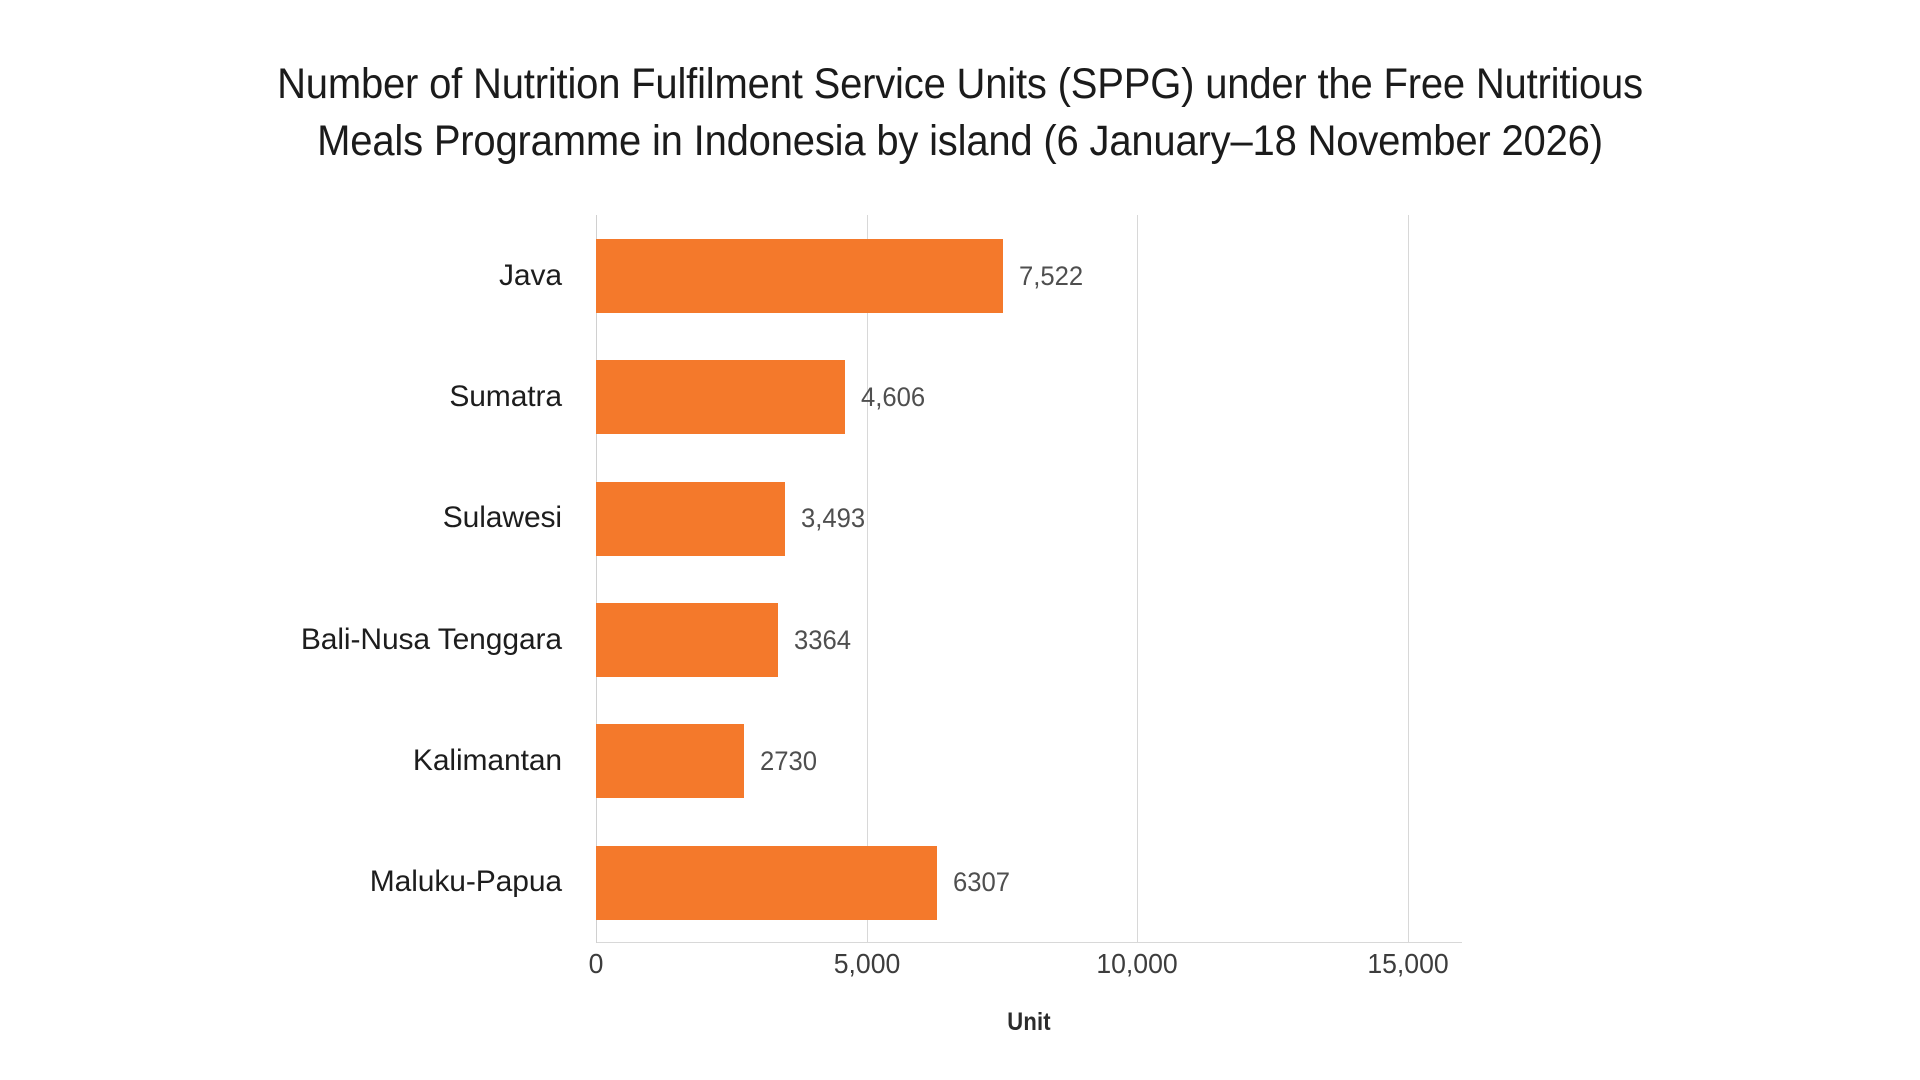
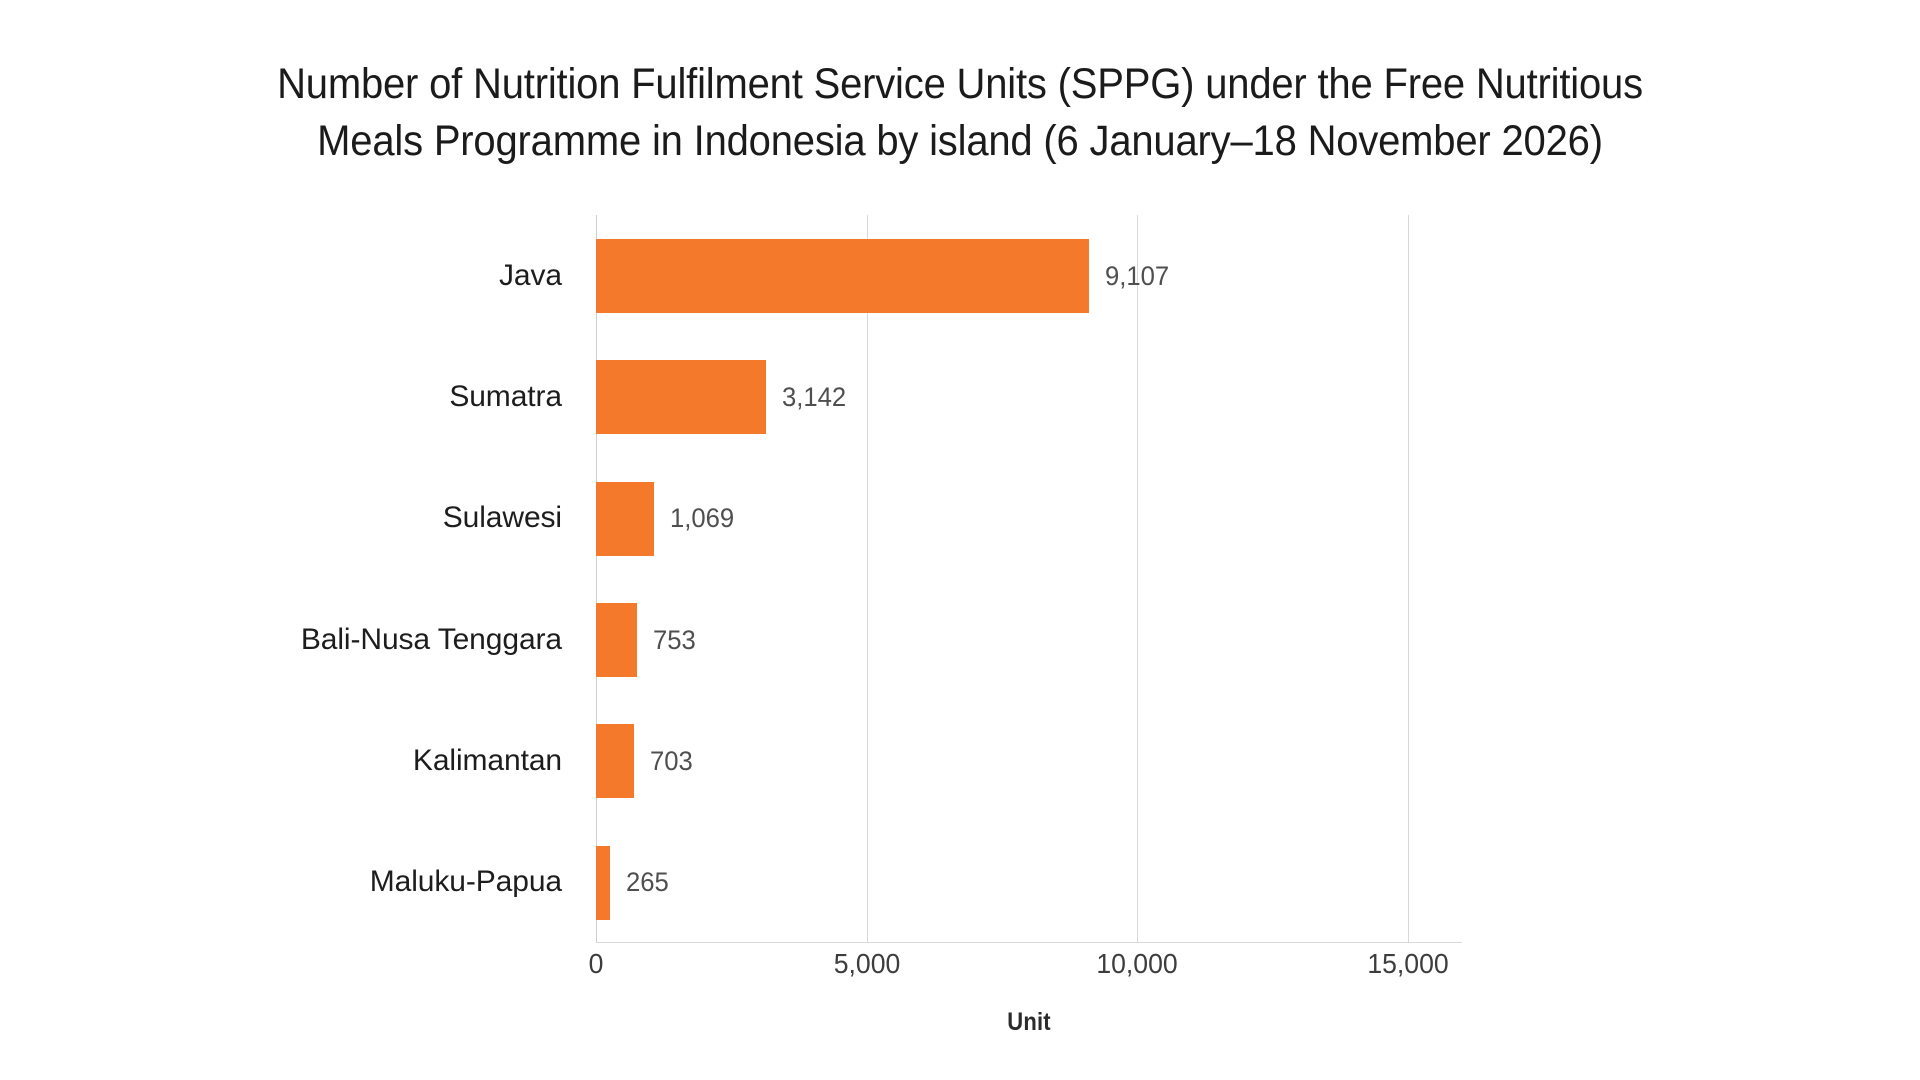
Java: 7,522 -> 9,107
Sumatra: 4,606 -> 3,142
Sulawesi: 3,493 -> 1,069
Bali-Nusa Tenggara: 3364 -> 753
Kalimantan: 2730 -> 703
Maluku-Papua: 6307 -> 265
